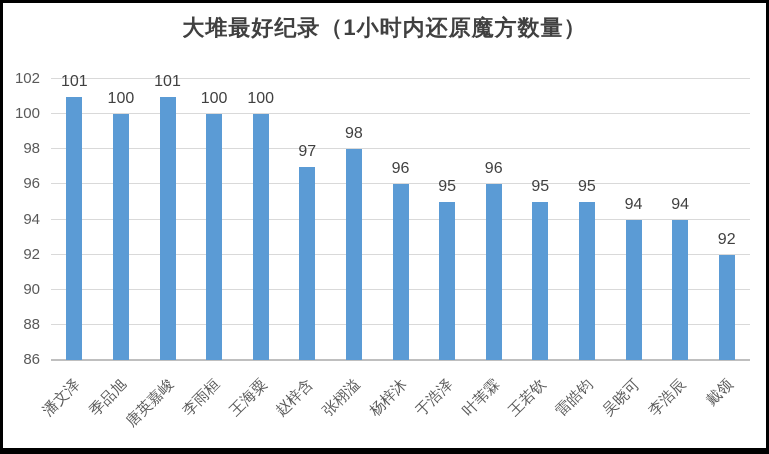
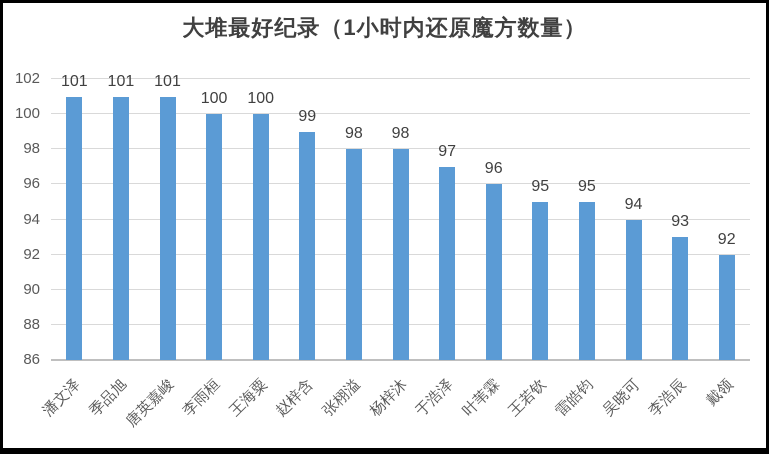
季品旭: 100 -> 101
赵梓含: 97 -> 99
杨梓沐: 96 -> 98
于浩泽: 95 -> 97
李浩辰: 94 -> 93
